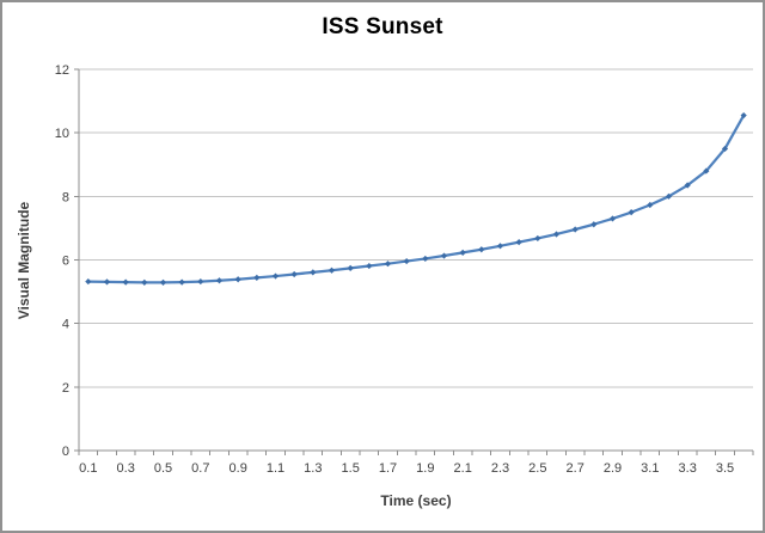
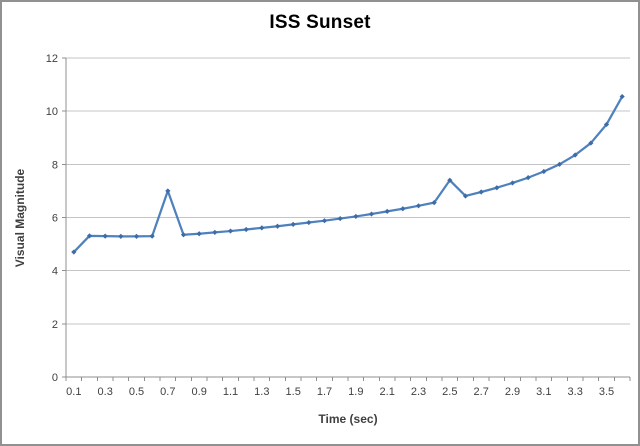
0.1: 5.3 -> 4.7
0.7: 5.3 -> 7.0
2.5: 6.7 -> 7.4
